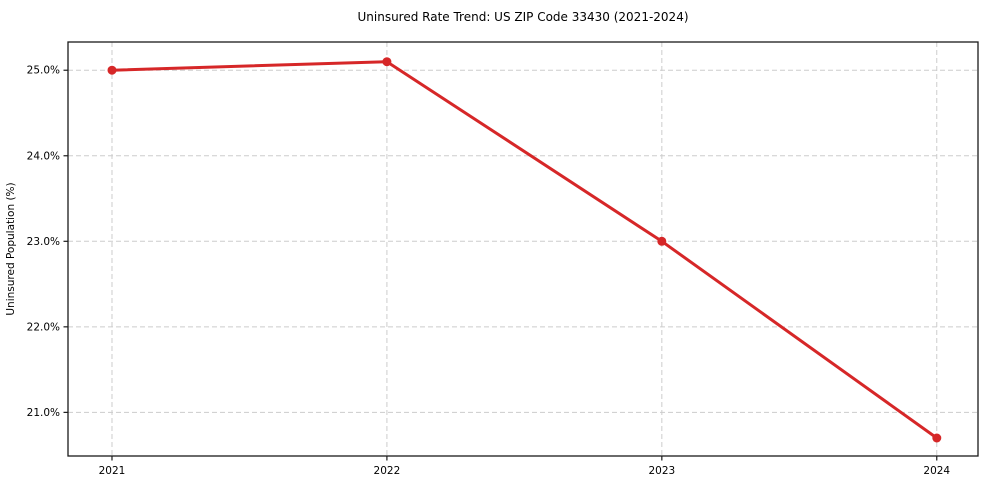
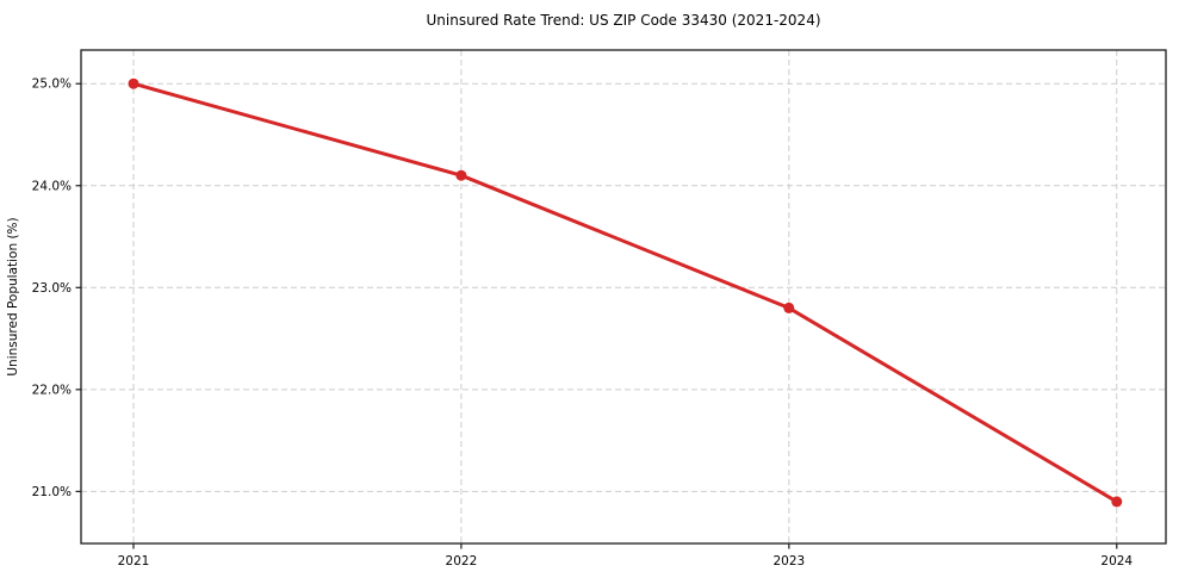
2022: 25.1% -> 24.1%
2023: 23.0% -> 22.8%
2024: 20.7% -> 20.9%
